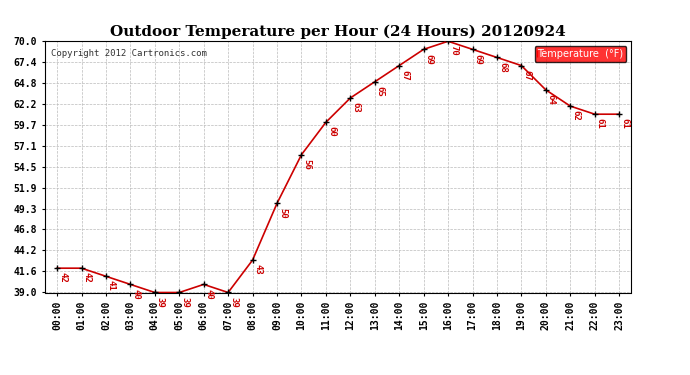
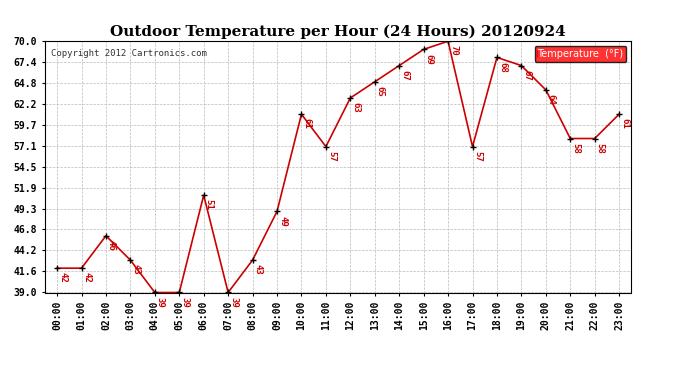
02:00: 41 -> 46
03:00: 40 -> 43
06:00: 40 -> 51
09:00: 50 -> 49
10:00: 56 -> 61
11:00: 60 -> 57
17:00: 69 -> 57
21:00: 62 -> 58
22:00: 61 -> 58
